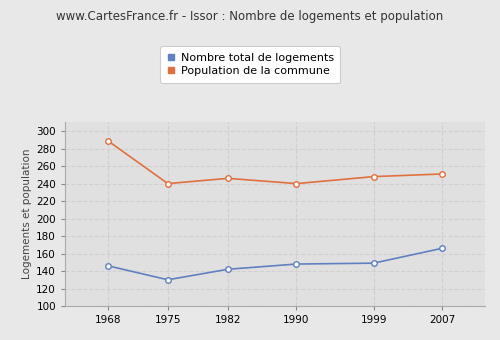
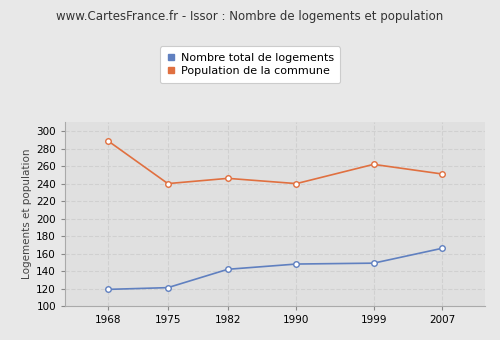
Nombre total de logements/1968: 146 -> 119
Nombre total de logements/1975: 130 -> 121
Population de la commune/1999: 248 -> 262
